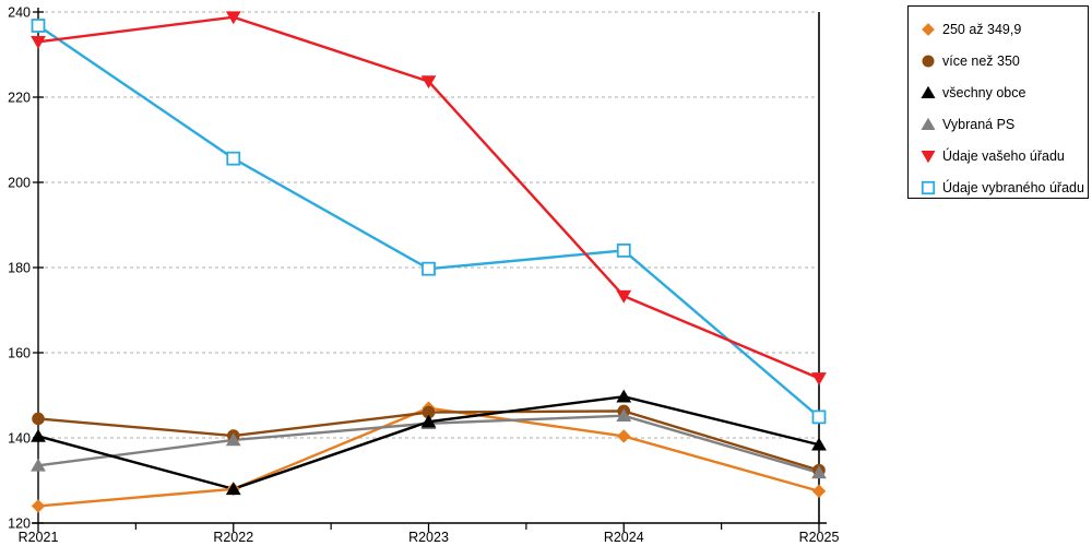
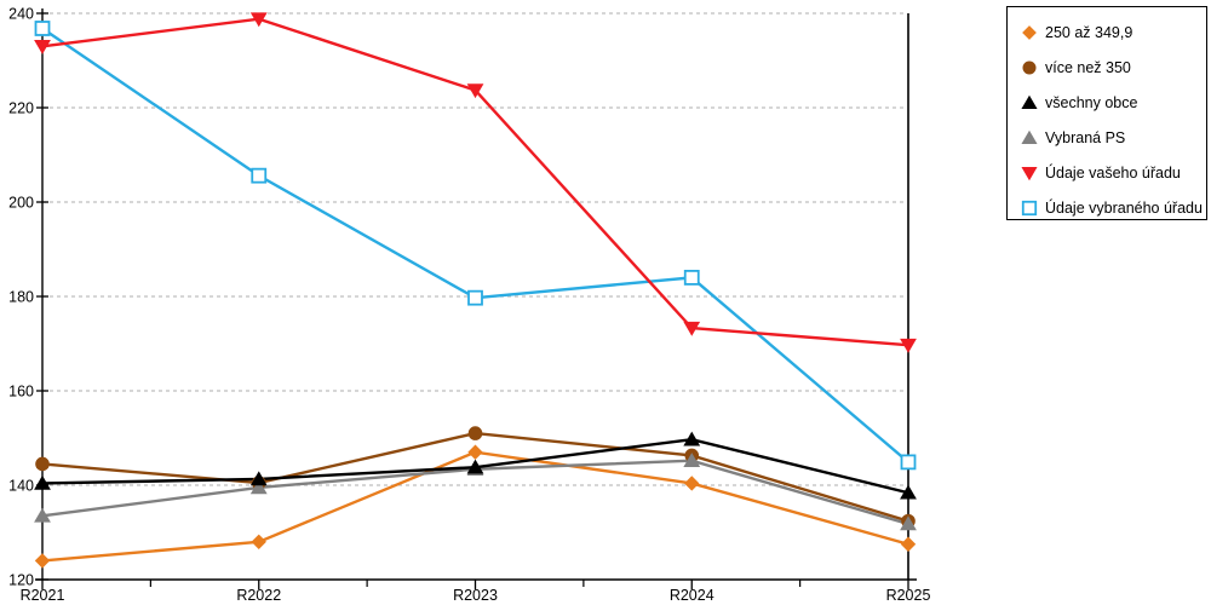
všechny obce/R2022: 128 -> 141
více než 350/R2023: 146 -> 151
Údaje vašeho úřadu/R2025: 154 -> 170
